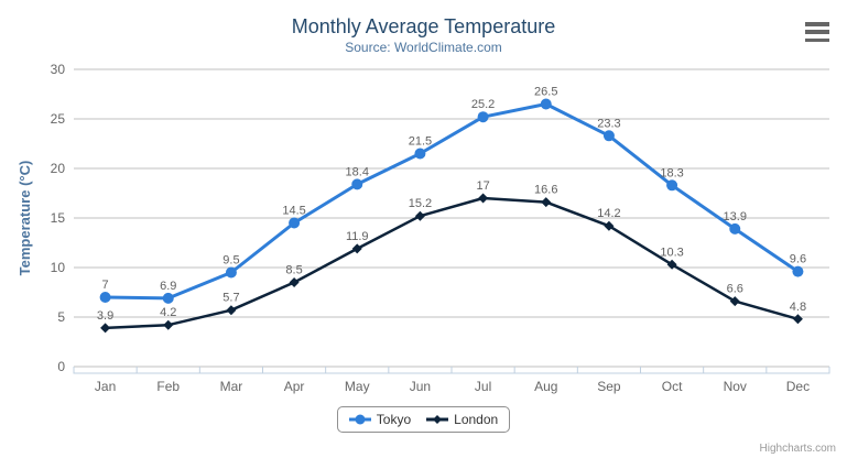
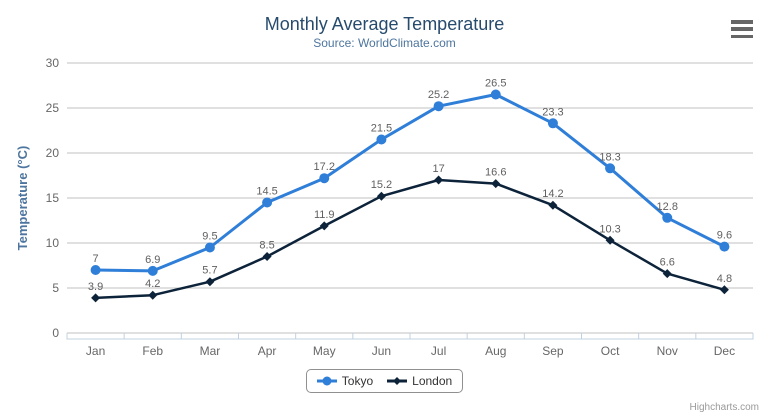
Tokyo/May: 18.4 -> 17.2
Tokyo/Nov: 13.9 -> 12.8
